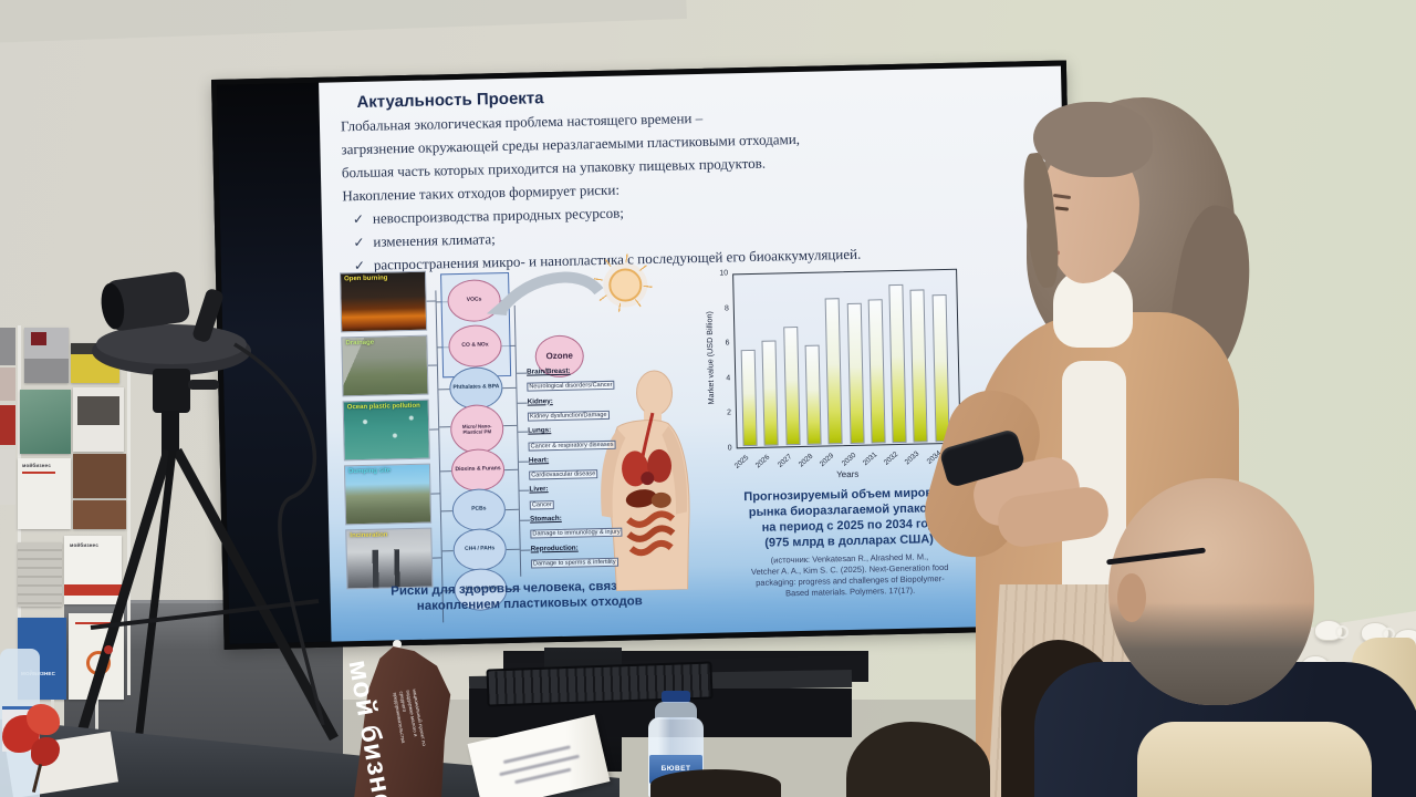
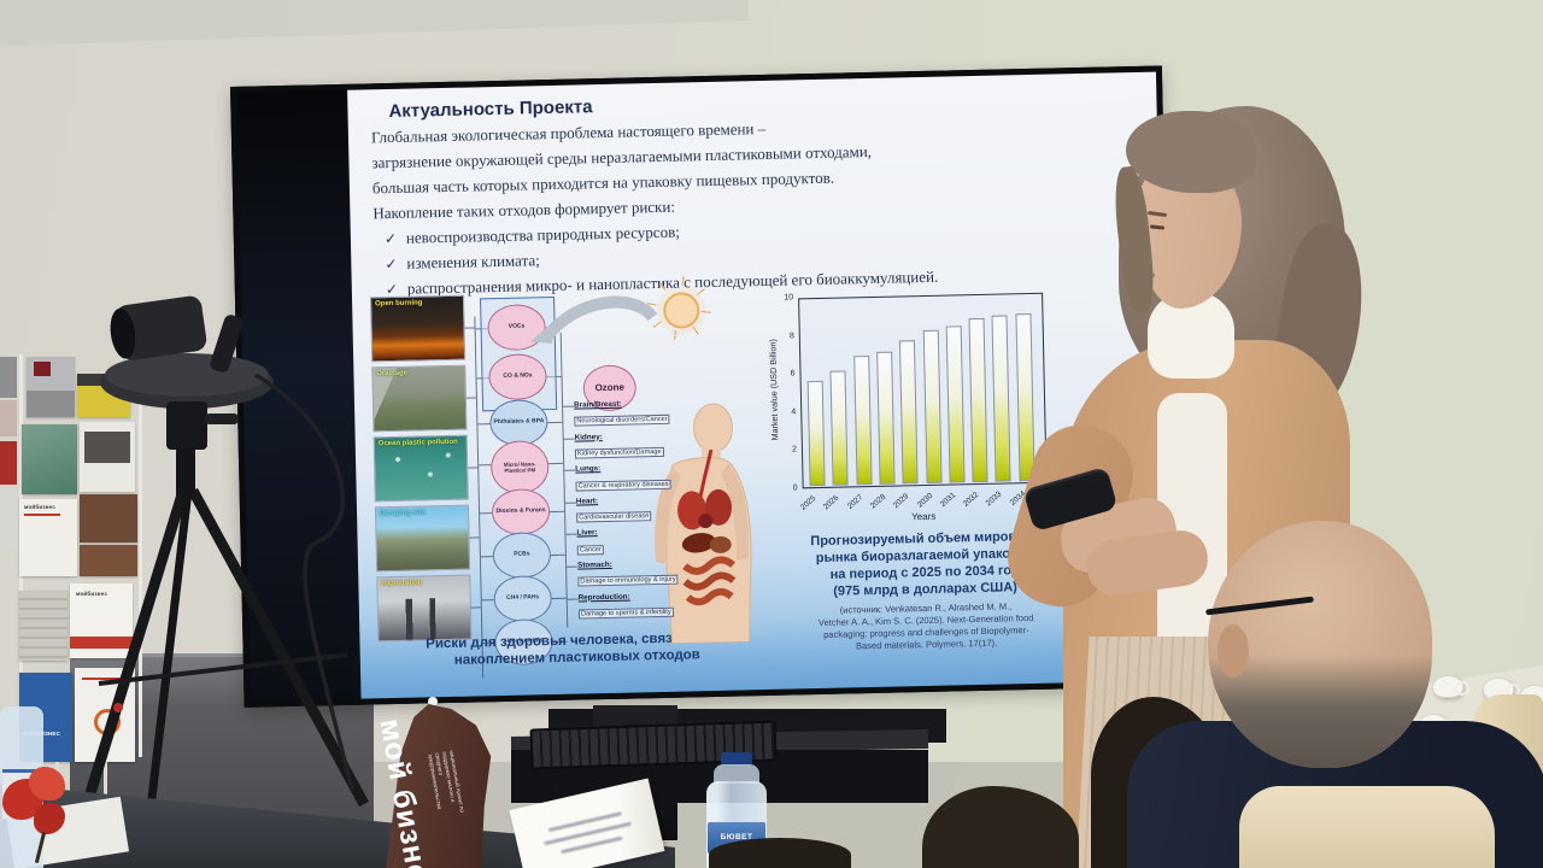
2028: 5.8 -> 7.1
2029: 8.5 -> 7.7
2032: 9.2 -> 8.8
2034: 8.6 -> 9.0
